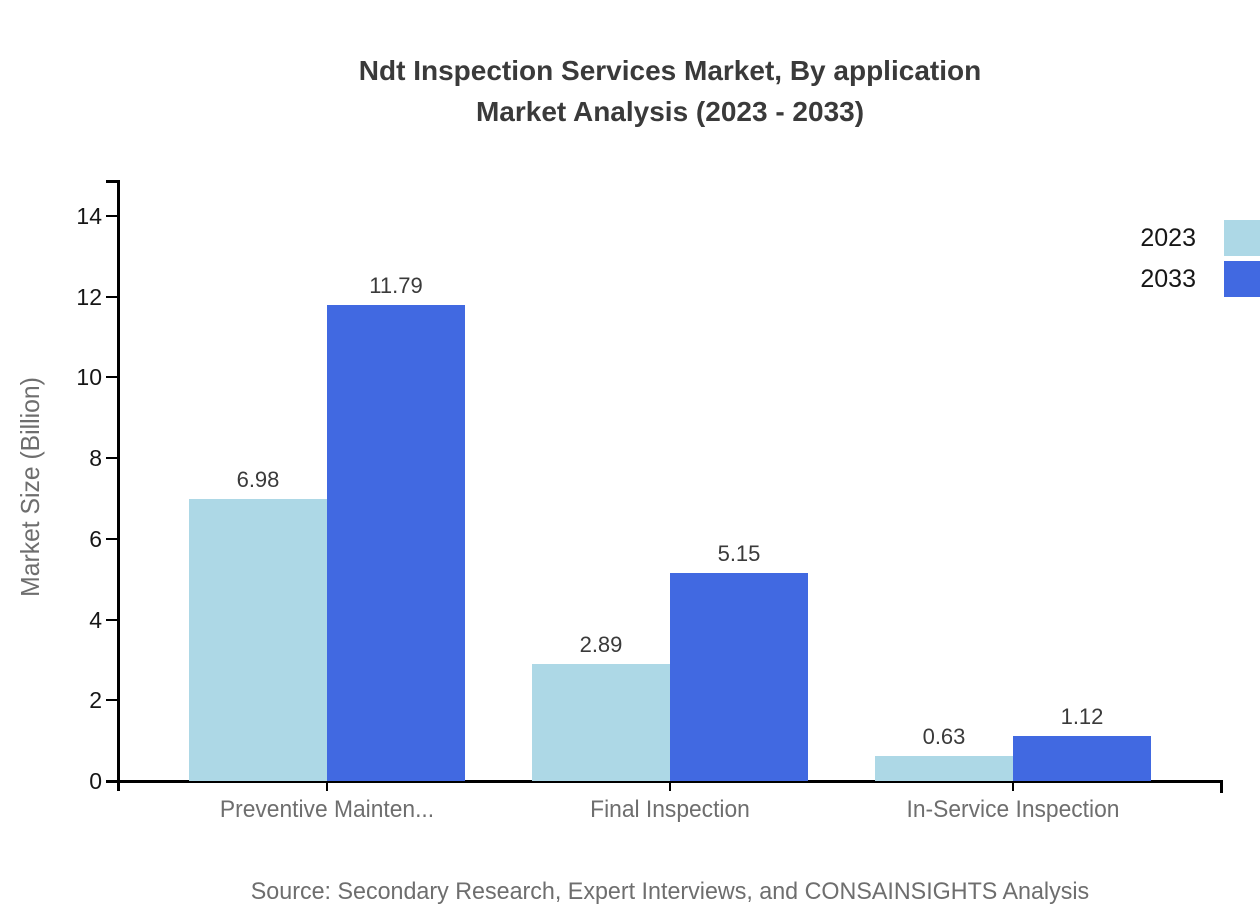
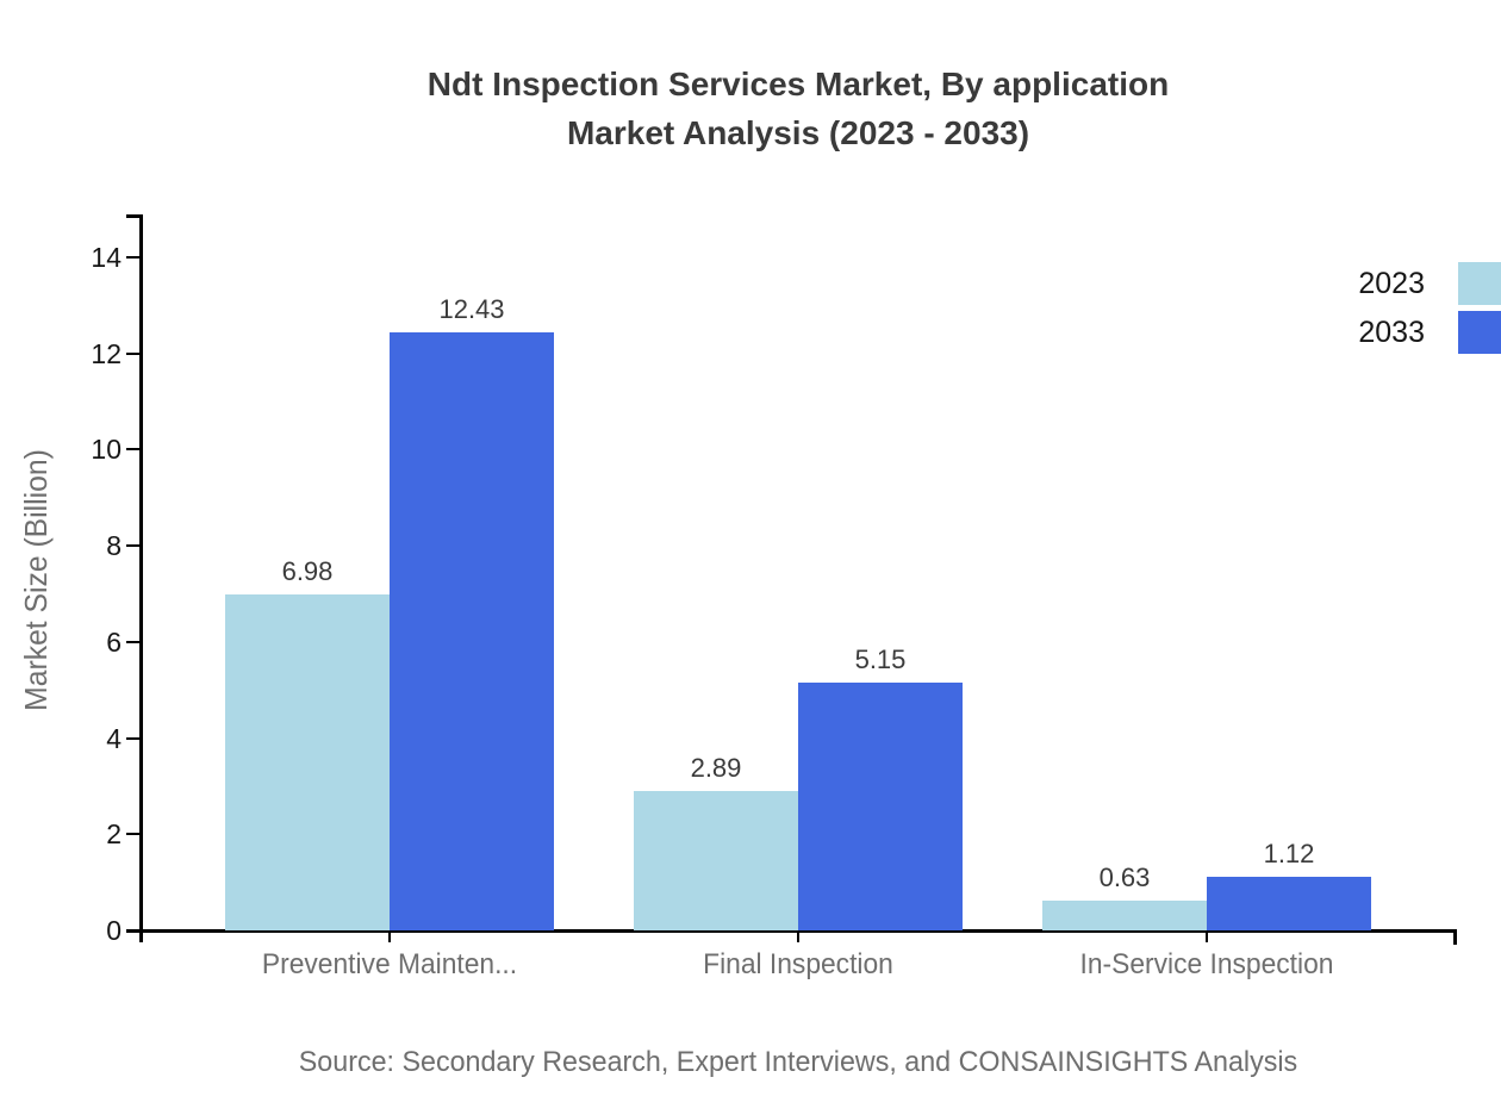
2033/Preventive Mainten...: 11.79 -> 12.43
